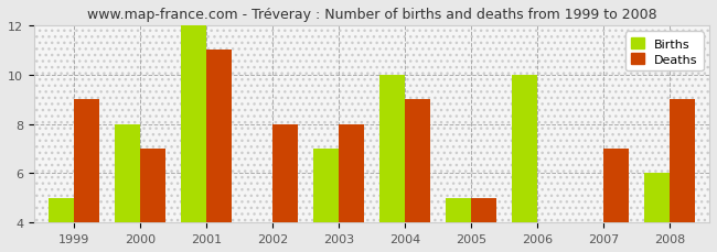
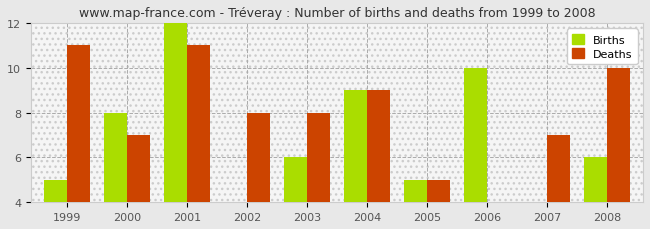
Deaths/1999: 9 -> 11
Births/2003: 7 -> 6
Births/2004: 10 -> 9
Deaths/2008: 9 -> 10
